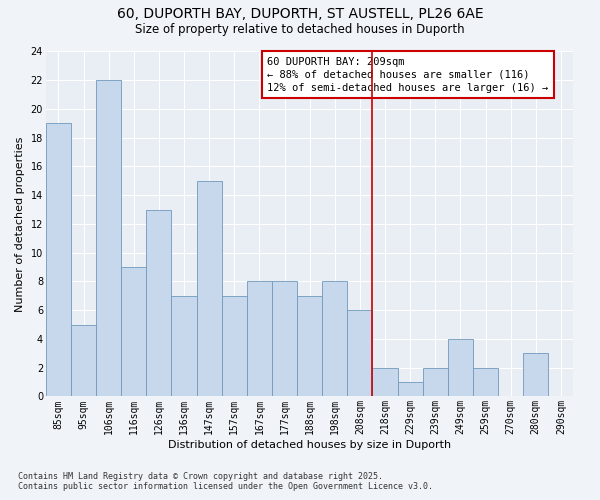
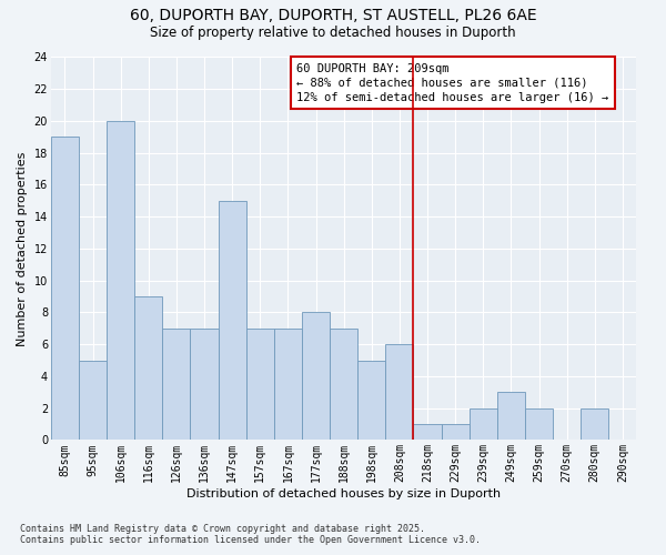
106sqm: 22 -> 20
126sqm: 13 -> 7
167sqm: 8 -> 7
198sqm: 8 -> 5
218sqm: 2 -> 1
249sqm: 4 -> 3
280sqm: 3 -> 2
